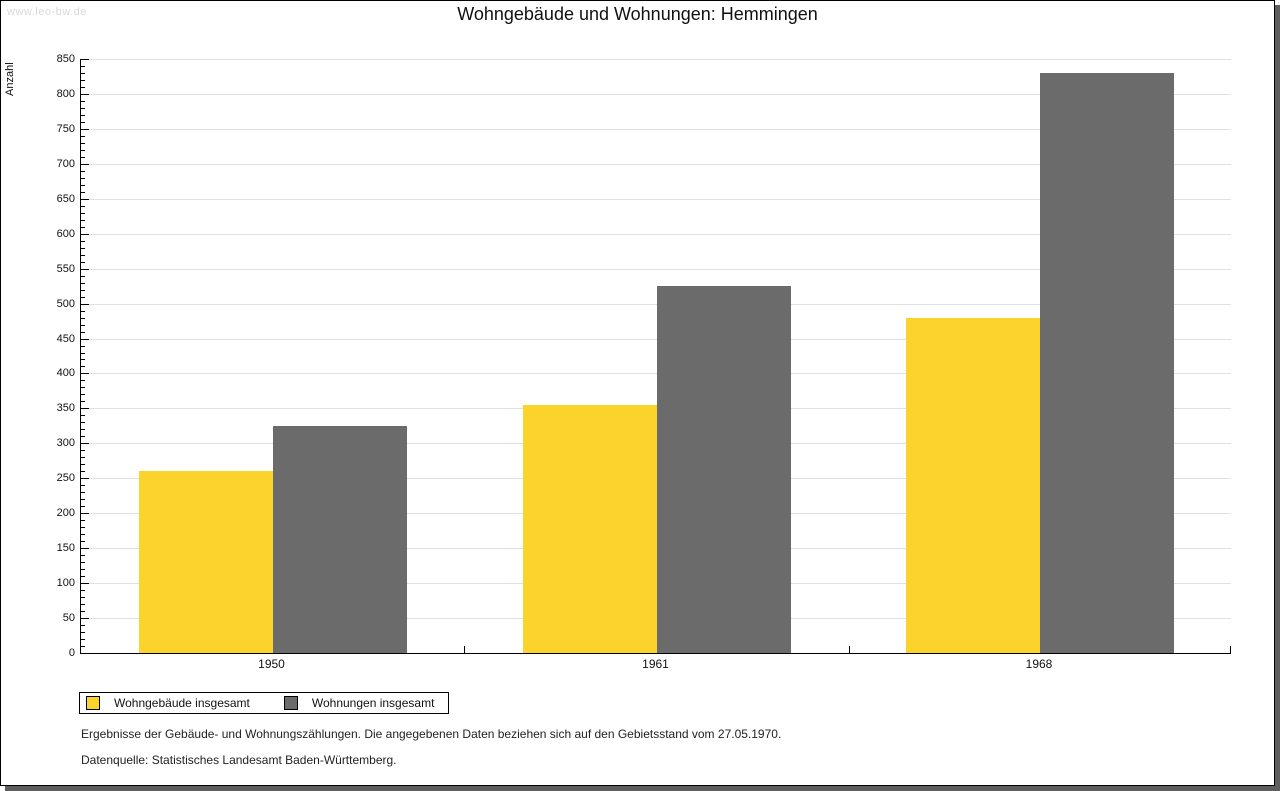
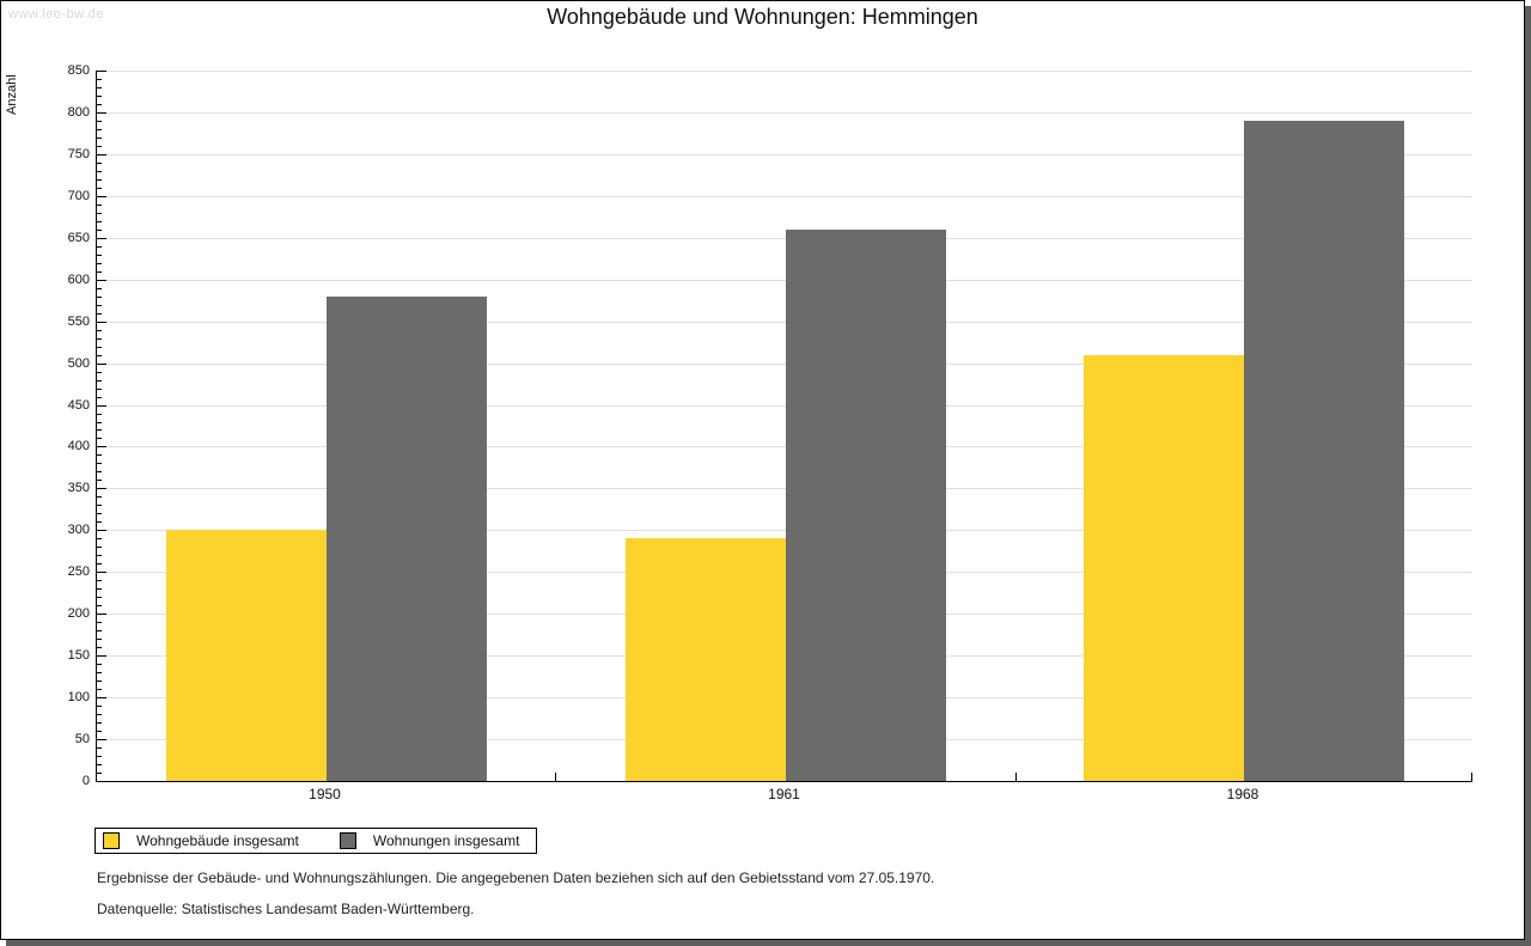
Wohngebäude insgesamt/1950: 260 -> 300
Wohnungen insgesamt/1950: 320 -> 580
Wohngebäude insgesamt/1961: 360 -> 290
Wohnungen insgesamt/1961: 520 -> 660
Wohngebäude insgesamt/1968: 480 -> 510
Wohnungen insgesamt/1968: 830 -> 790
